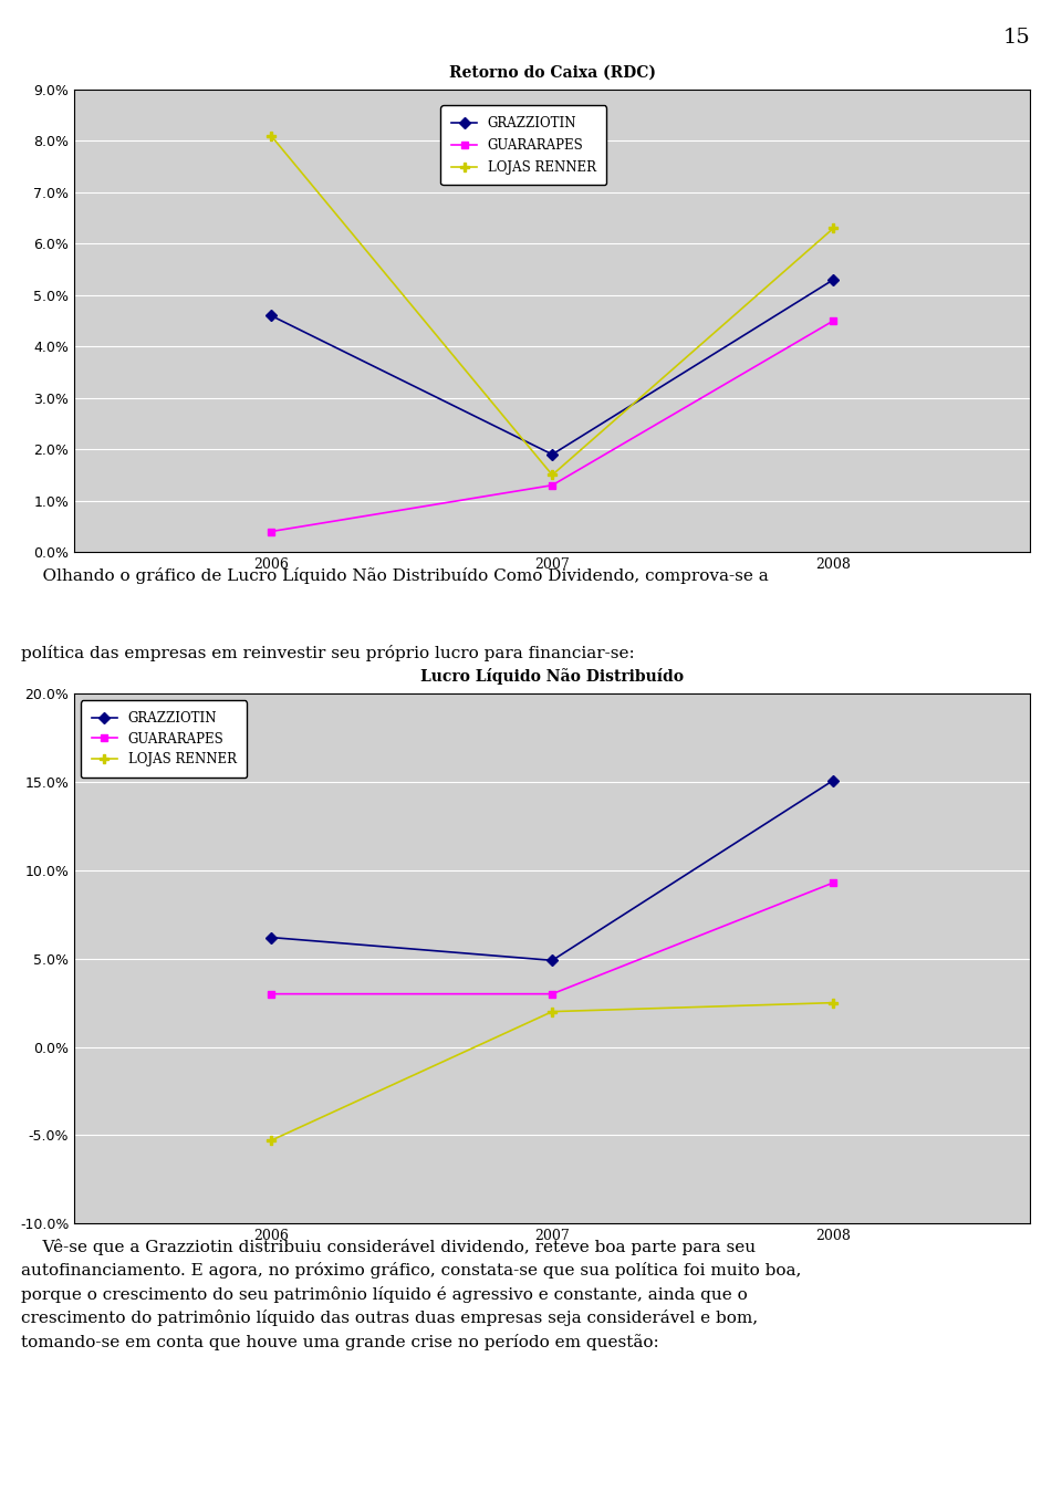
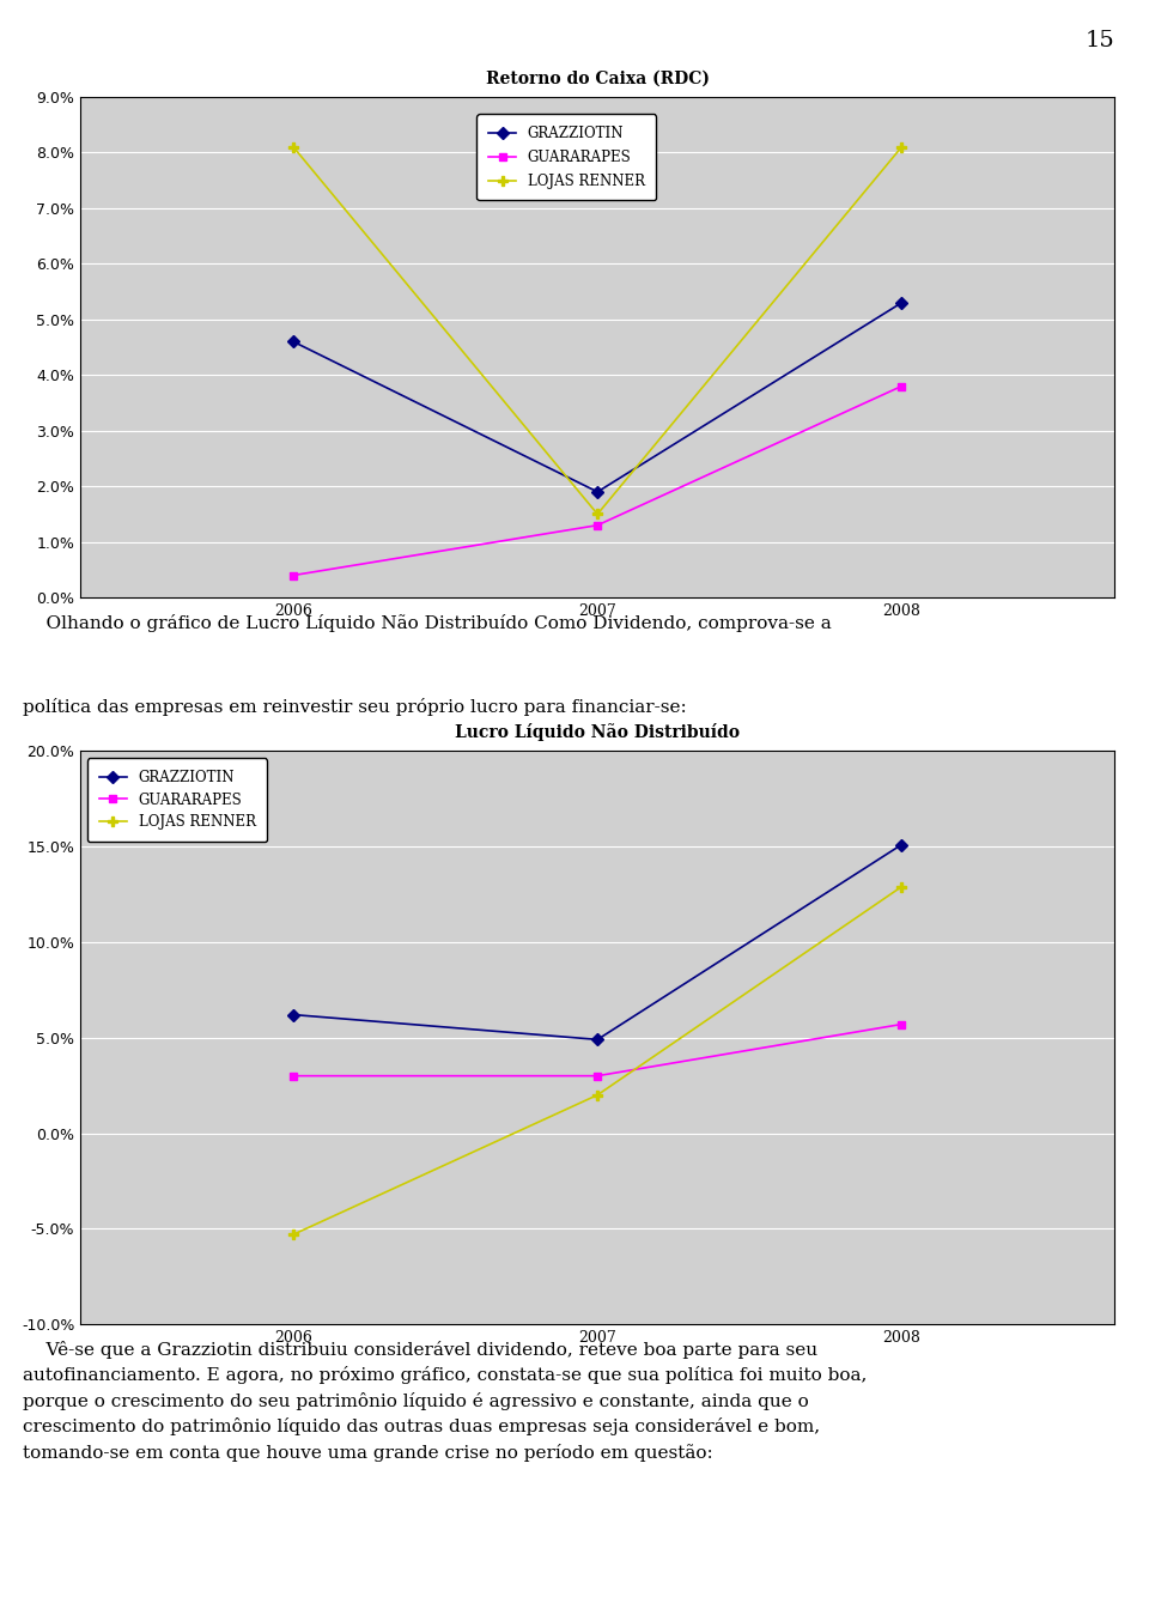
Retorno do Caixa (RDC)/GUARARAPES/2008: 4.5% -> 3.8%
Retorno do Caixa (RDC)/LOJAS RENNER/2008: 6.3% -> 8.1%
Lucro Líquido Não Distribuído/GUARARAPES/2008: 9.3% -> 5.7%
Lucro Líquido Não Distribuído/LOJAS RENNER/2008: 2.5% -> 12.9%
